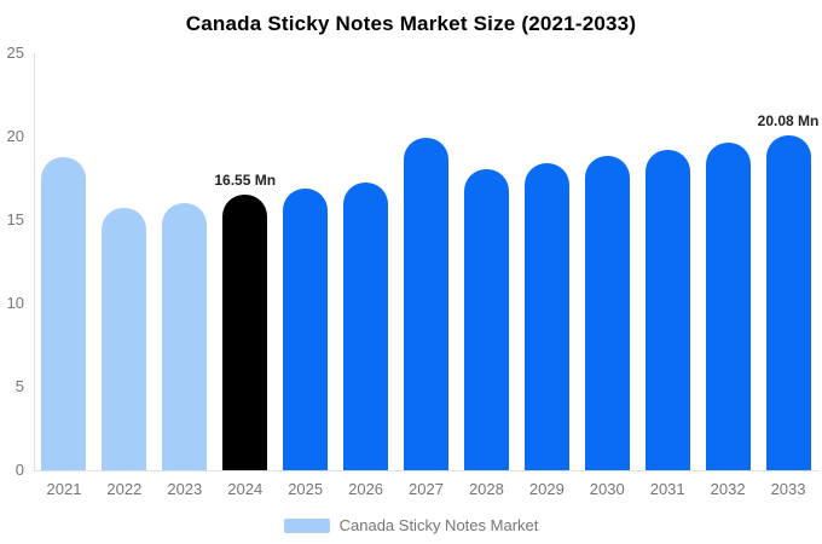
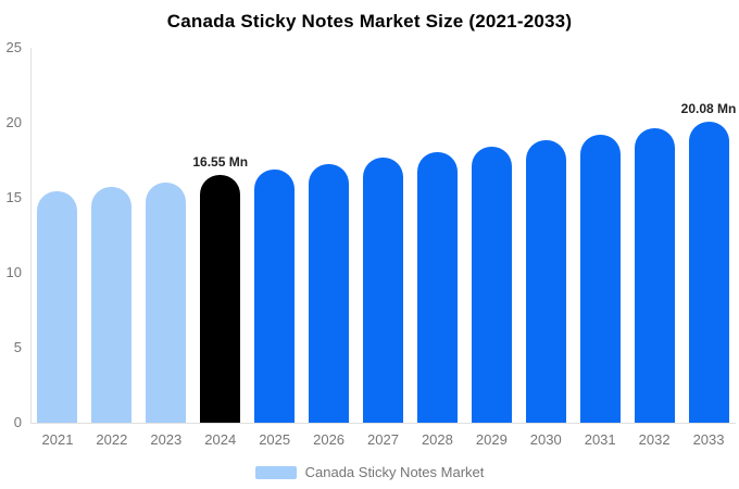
2021: 18.8 -> 15.4
2027: 19.9 -> 17.6
